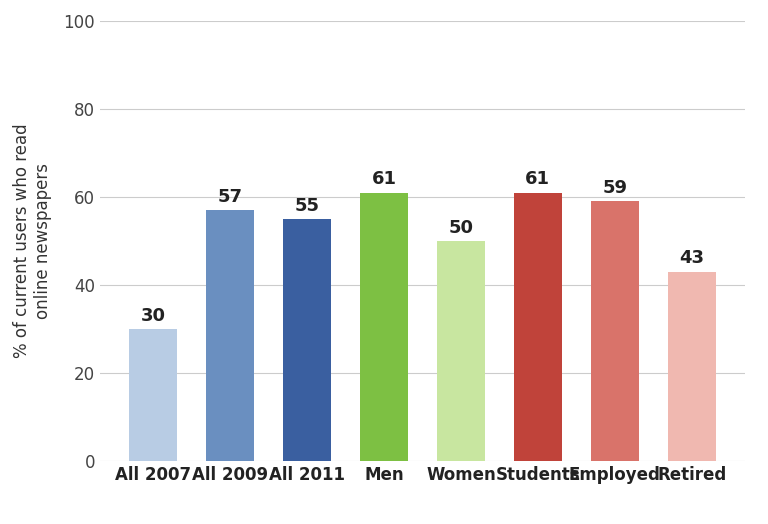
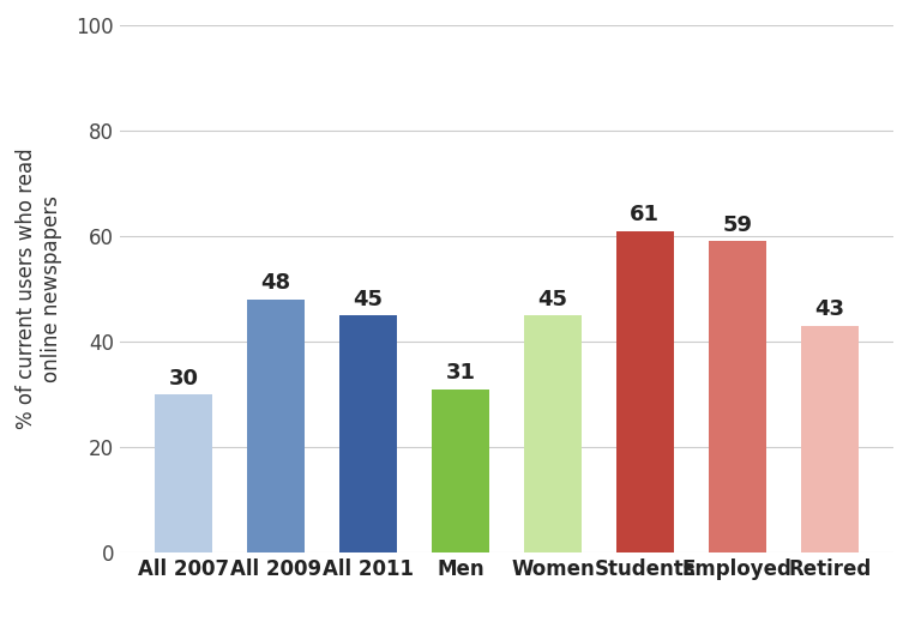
All 2009: 57 -> 48
All 2011: 55 -> 45
Men: 61 -> 31
Women: 50 -> 45
